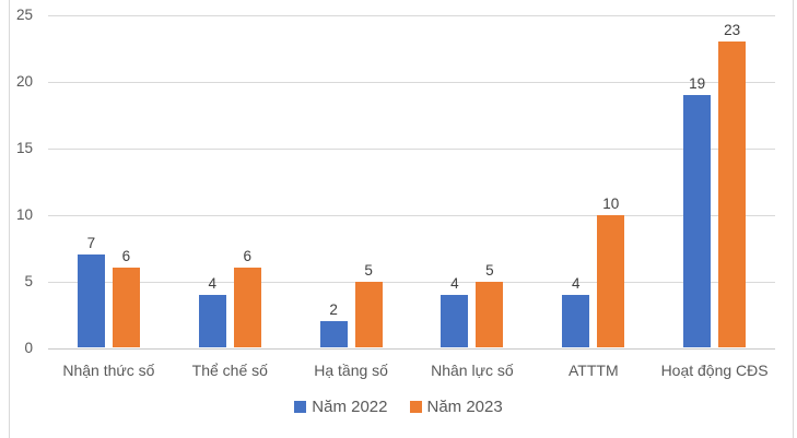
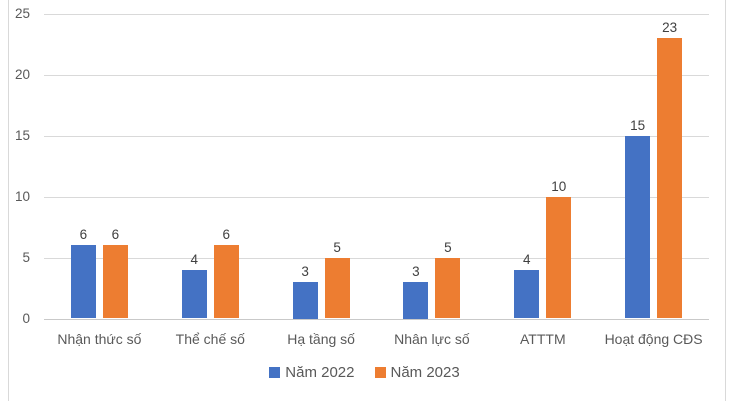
Năm 2022/Nhận thức số: 7 -> 6
Năm 2022/Hạ tầng số: 2 -> 3
Năm 2022/Nhân lực số: 4 -> 3
Năm 2022/Hoạt động CĐS: 19 -> 15
